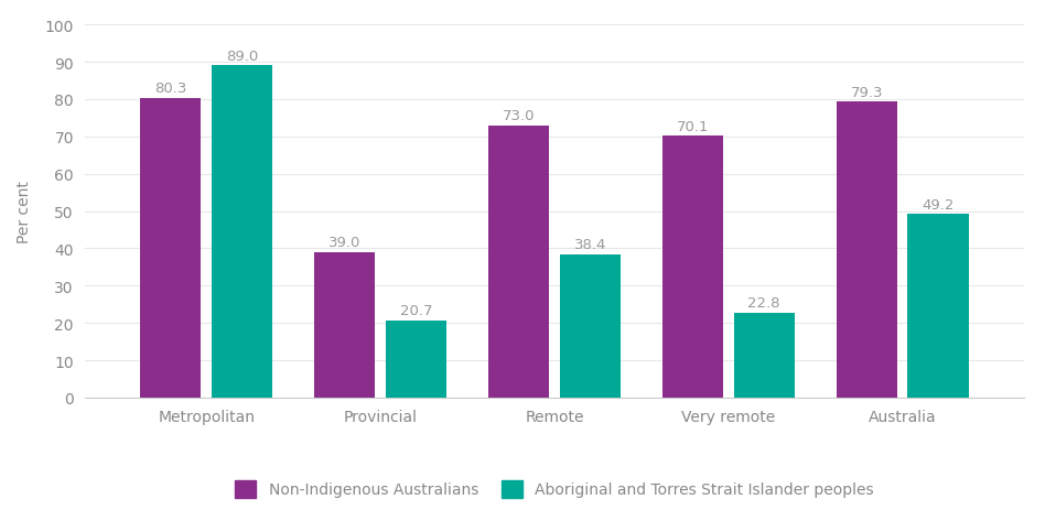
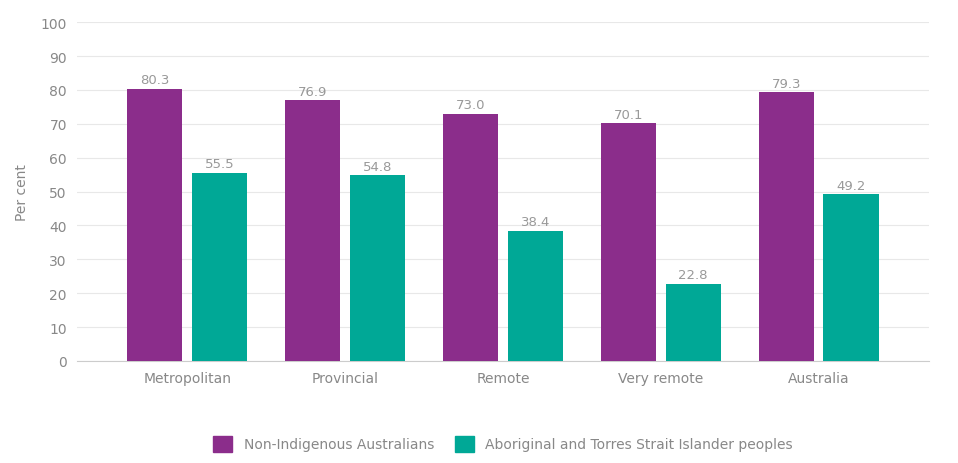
Aboriginal and Torres Strait Islander peoples/Metropolitan: 89.0 -> 55.5
Non-Indigenous Australians/Provincial: 39.0 -> 76.9
Aboriginal and Torres Strait Islander peoples/Provincial: 20.7 -> 54.8
